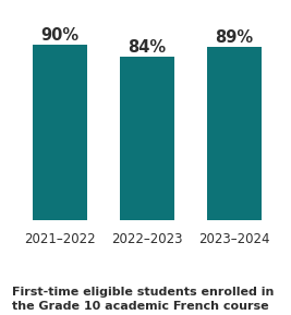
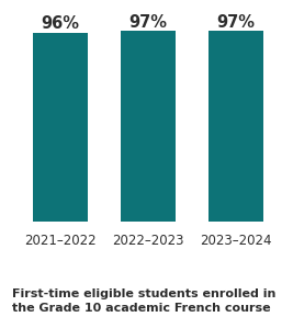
2021–2022: 90% -> 96%
2022–2023: 84% -> 97%
2023–2024: 89% -> 97%
